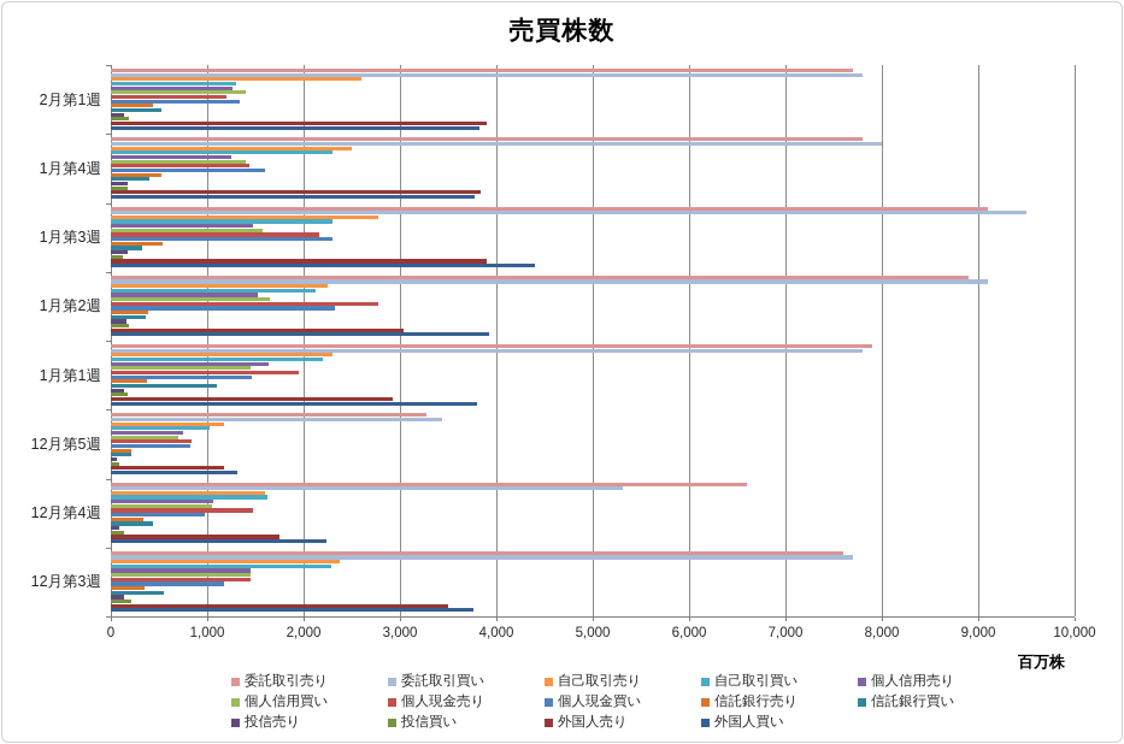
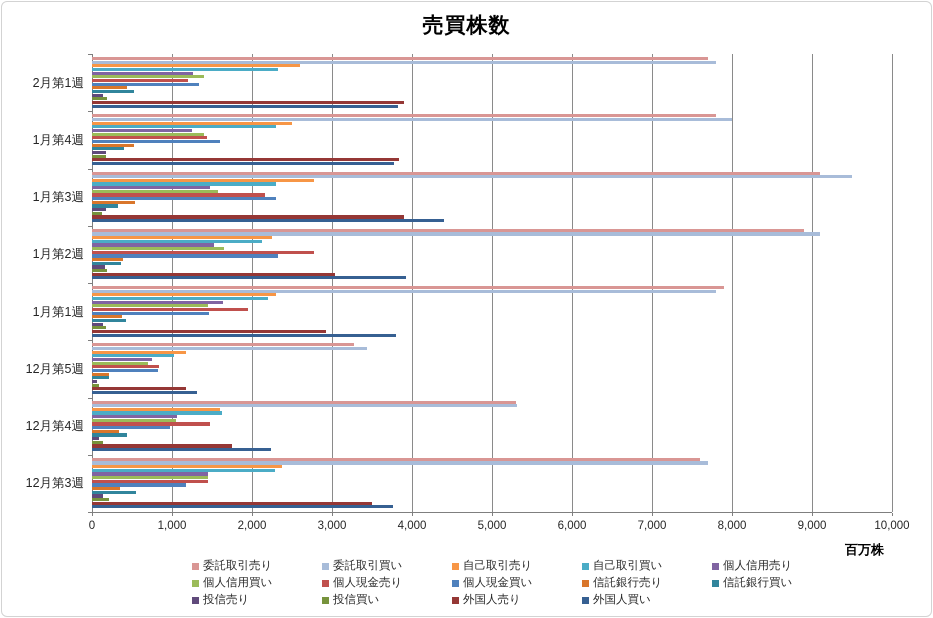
自己取引買い/2月第1週: 1300 -> 2300
信託銀行買い/1月第1週: 1100 -> 400
委託取引売り/12月第4週: 6600 -> 5300
